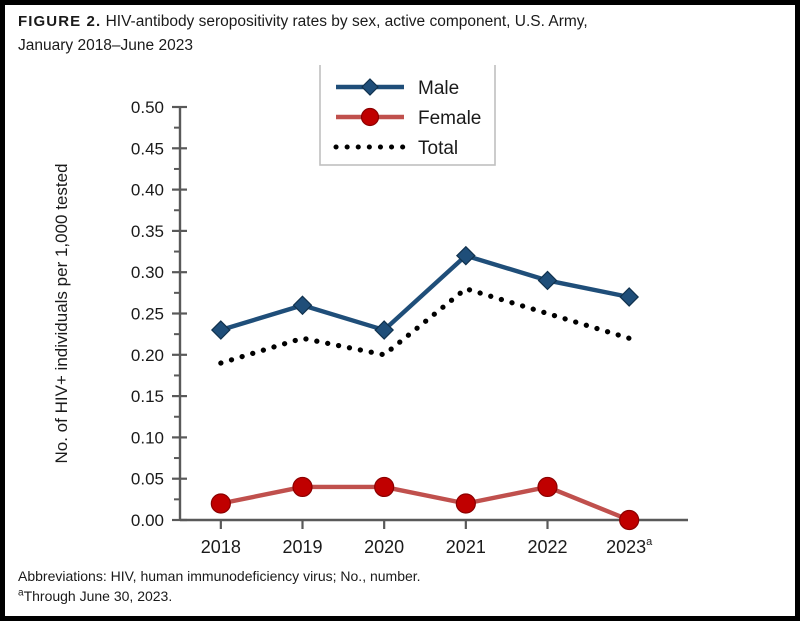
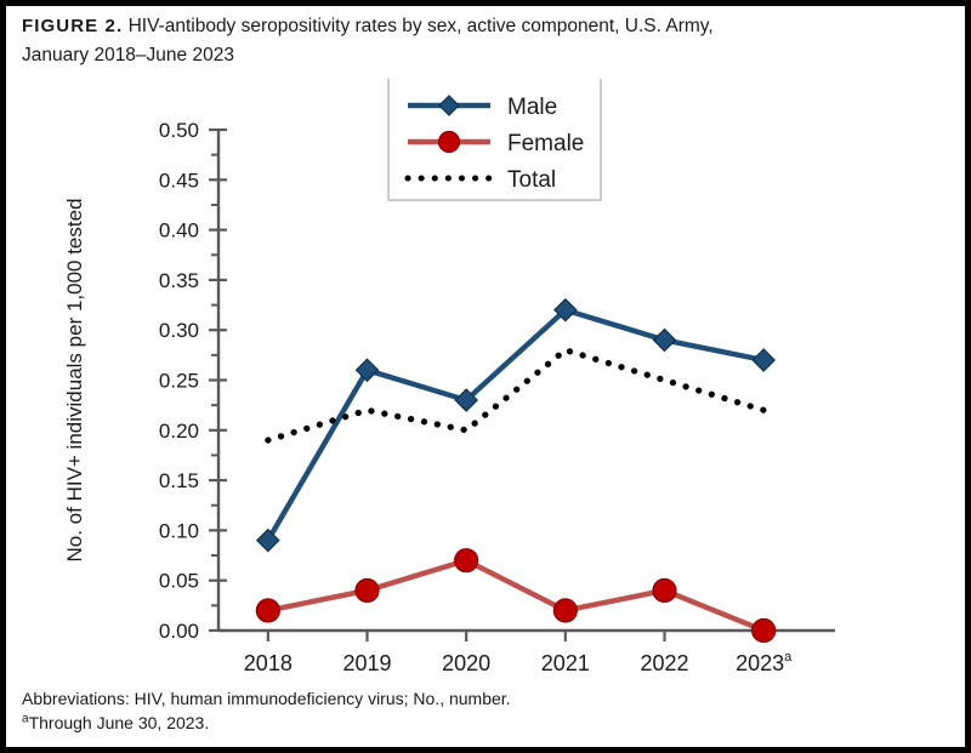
Male/2018: 0.23 -> 0.09
Female/2020: 0.04 -> 0.07
